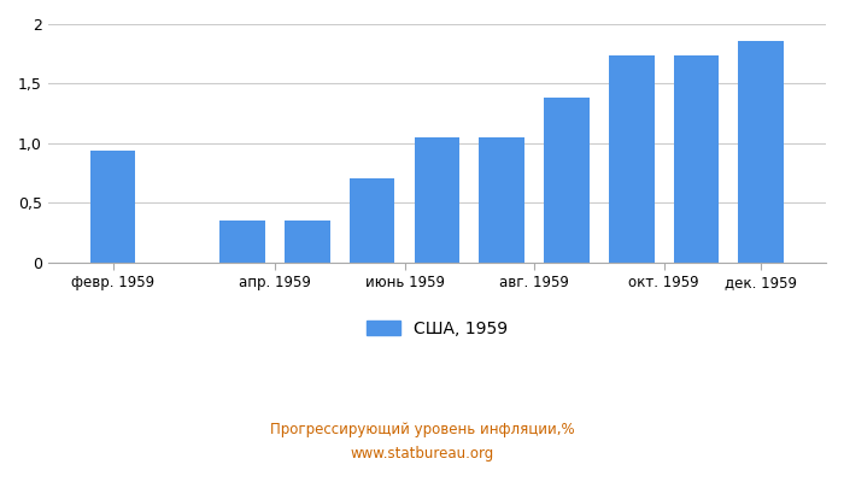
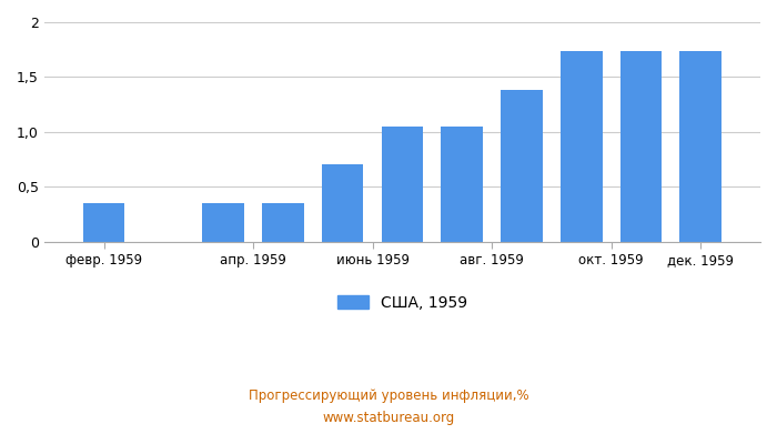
февр. 1959: 0,94 -> 0,35
дек. 1959: 1,86 -> 1,74
